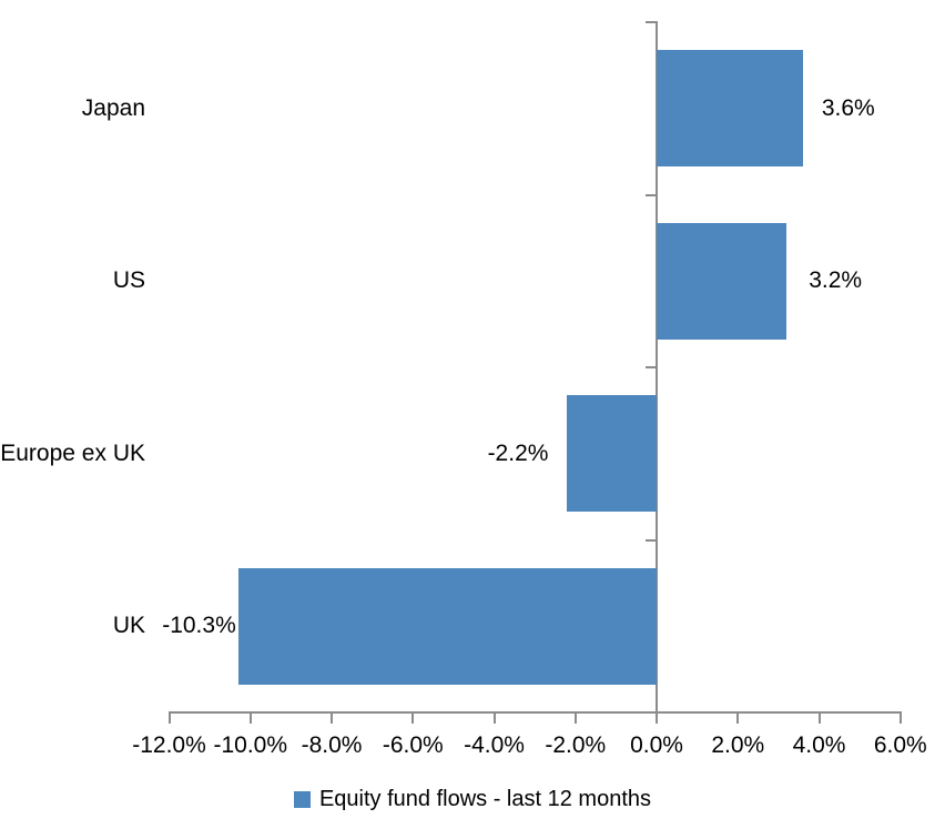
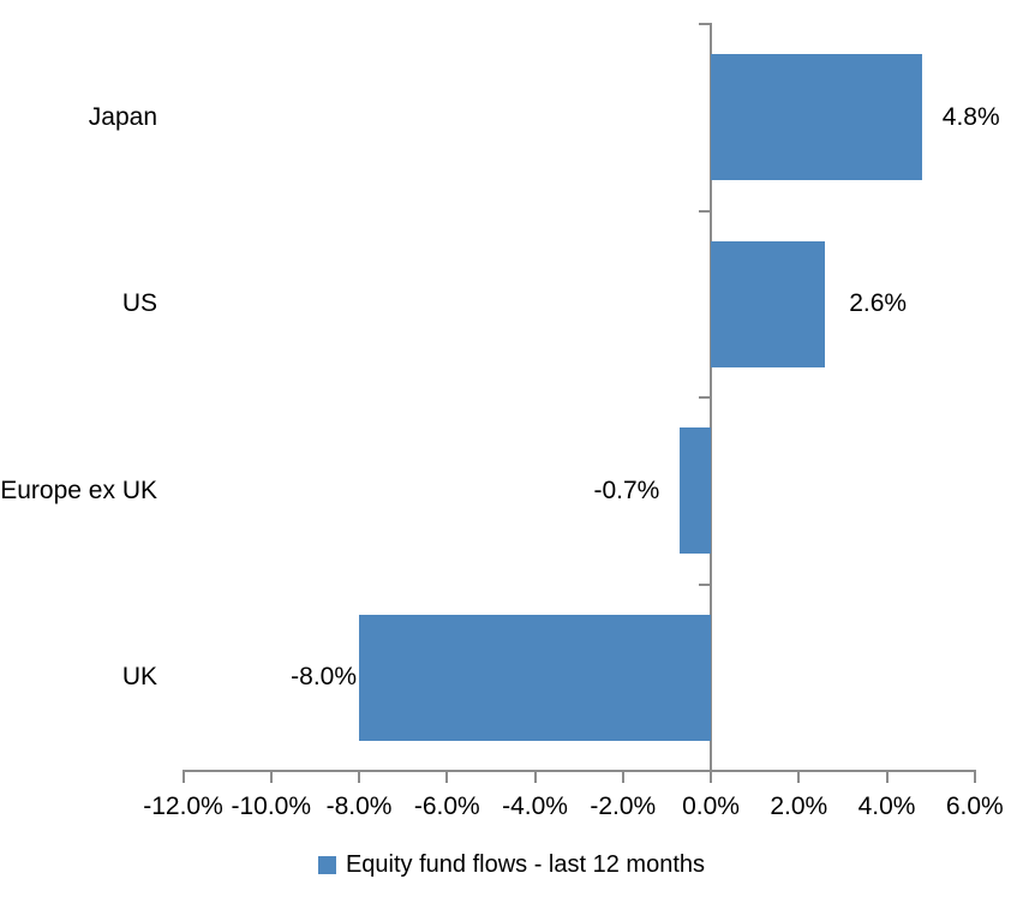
Japan: 3.6% -> 4.8%
US: 3.2% -> 2.6%
Europe ex UK: -2.2% -> -0.7%
UK: -10.3% -> -8.0%
